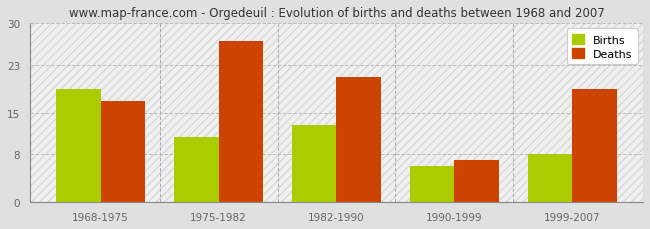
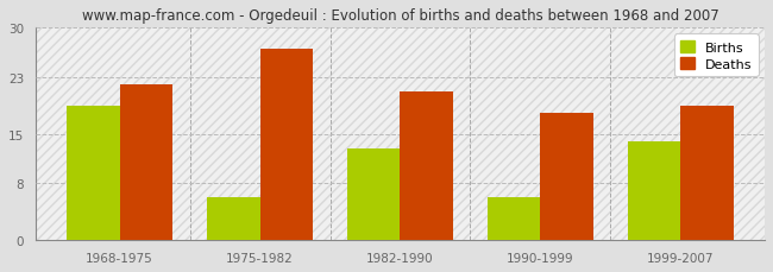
Deaths/1968-1975: 17 -> 22
Births/1975-1982: 11 -> 6
Deaths/1990-1999: 7 -> 18
Births/1999-2007: 8 -> 14
